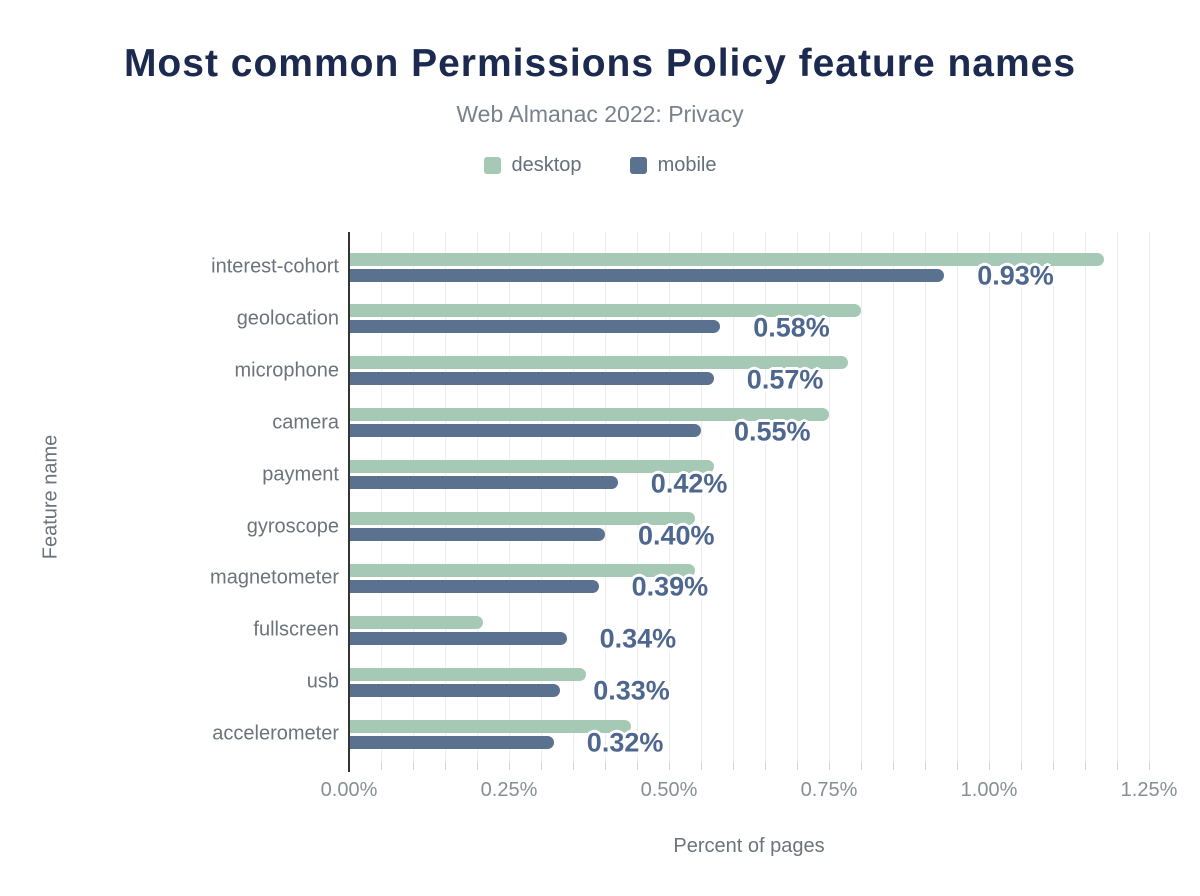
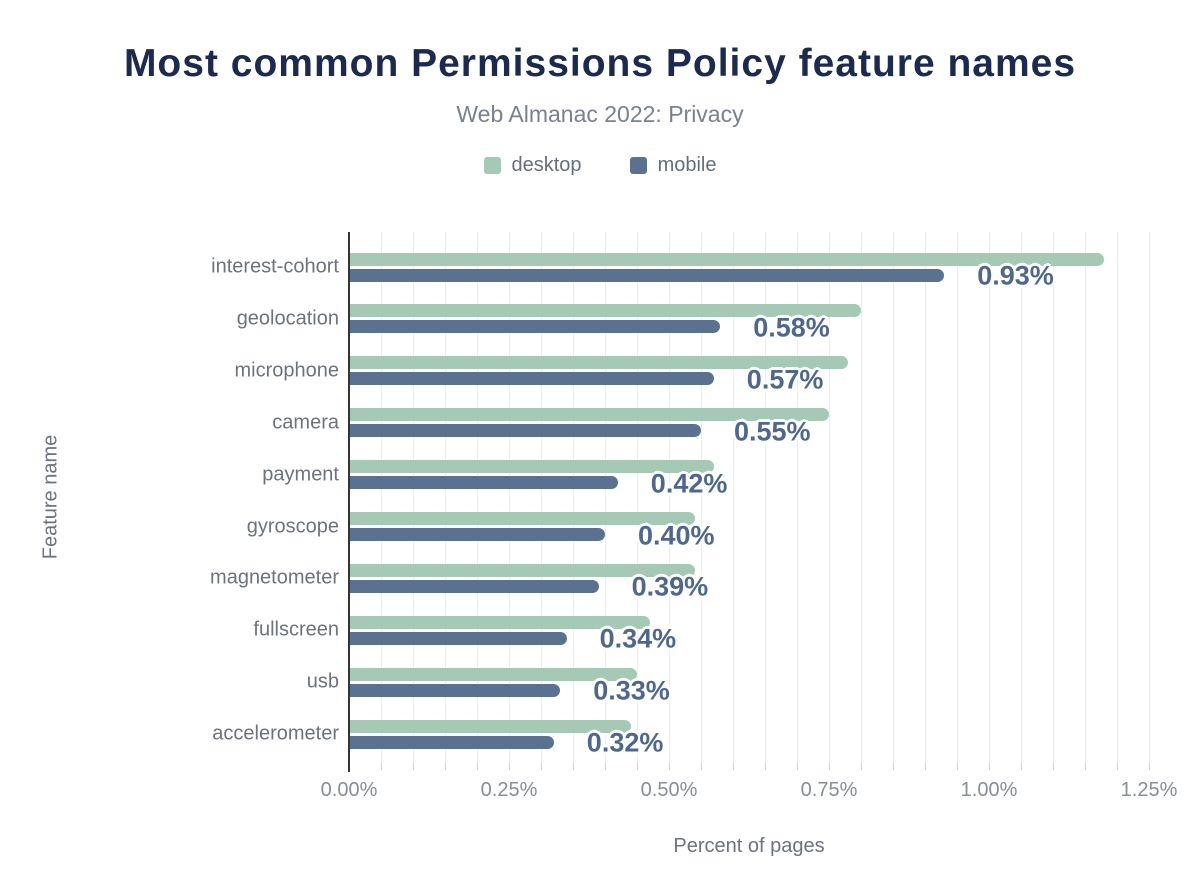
desktop/fullscreen: 0.21% -> 0.47%
desktop/usb: 0.37% -> 0.45%
